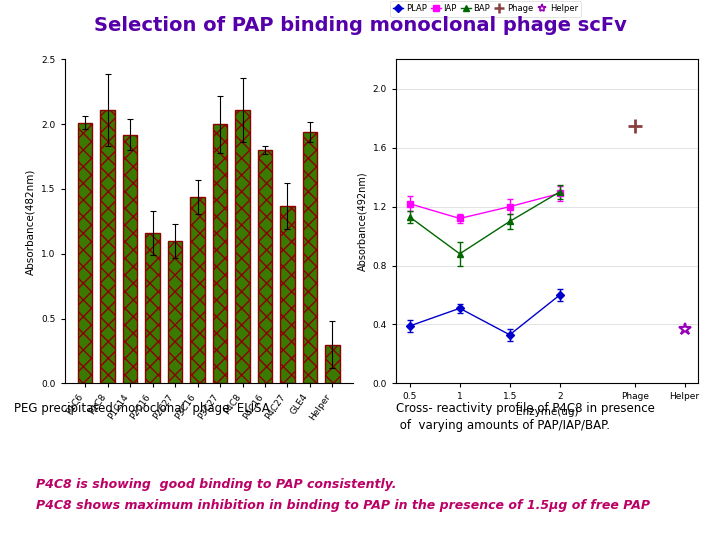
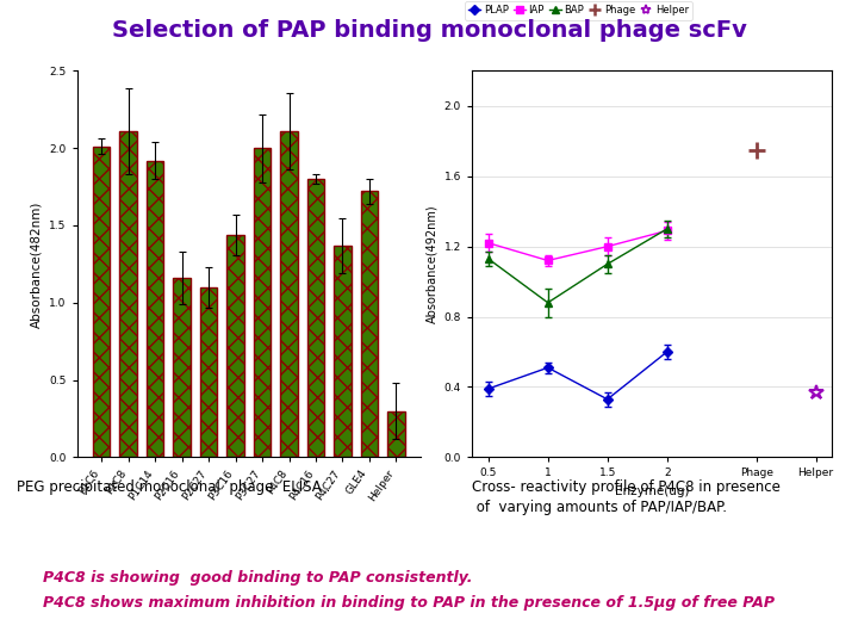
GLE4: 1.94 -> 1.72
